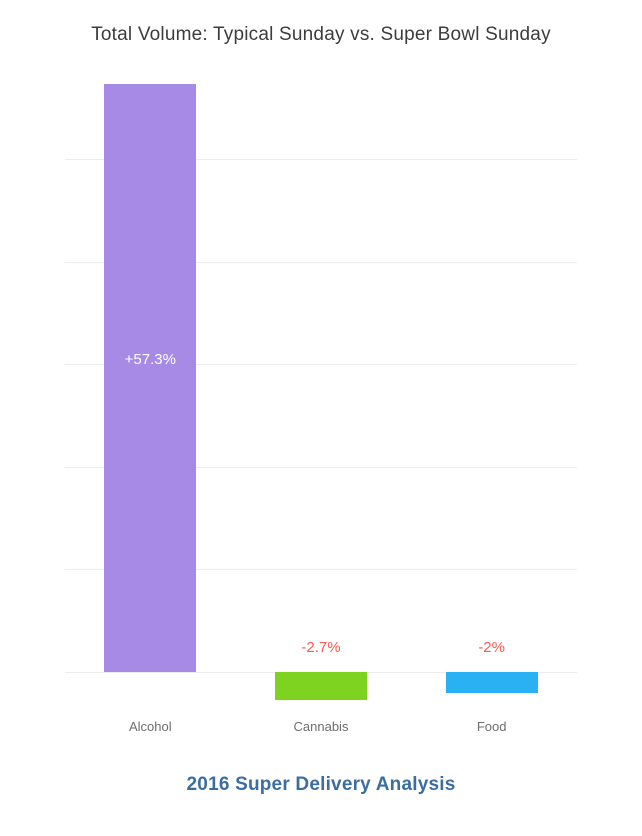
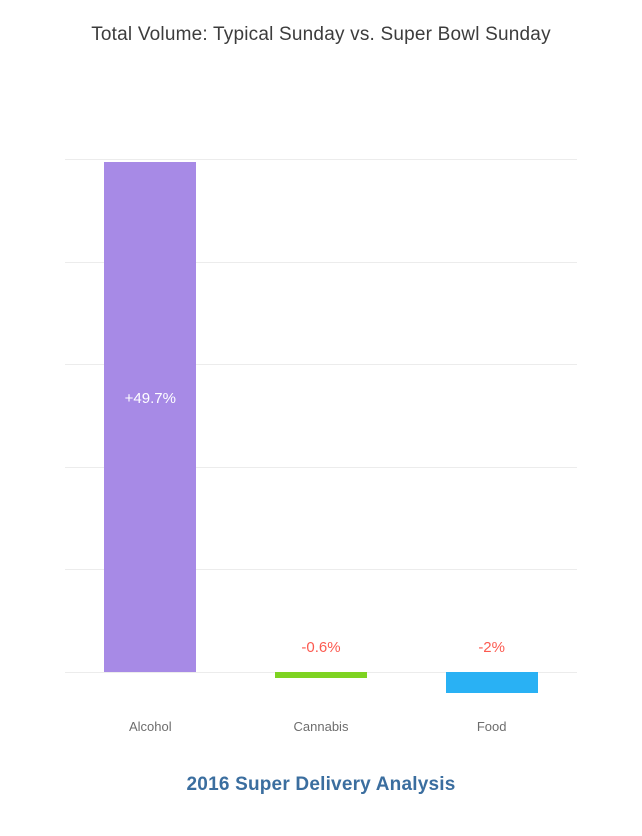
Alcohol: +57.3% -> +49.7%
Cannabis: -2.7% -> -0.6%
